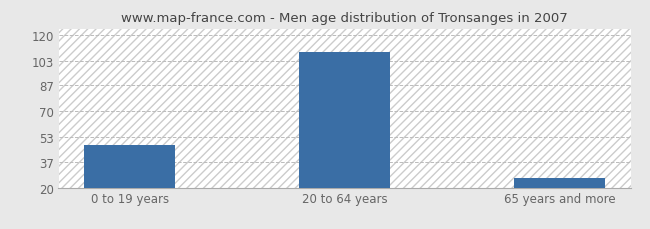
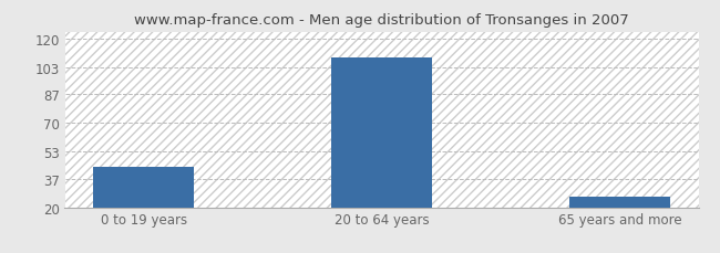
0 to 19 years: 48 -> 44
